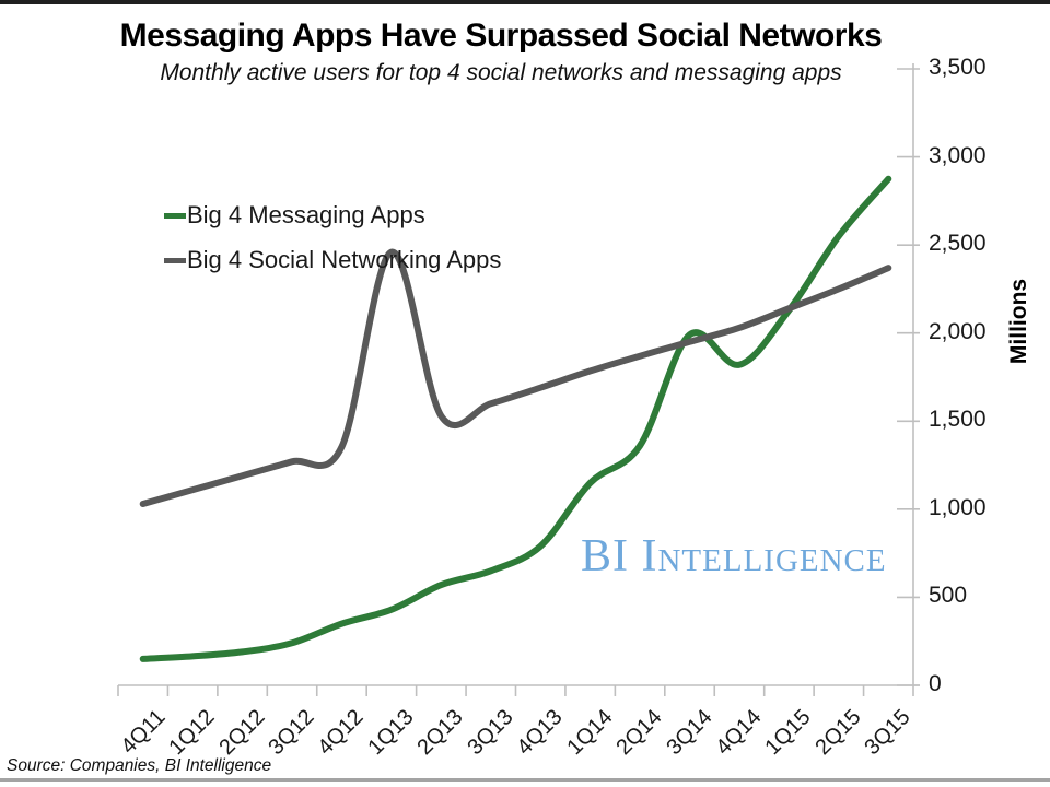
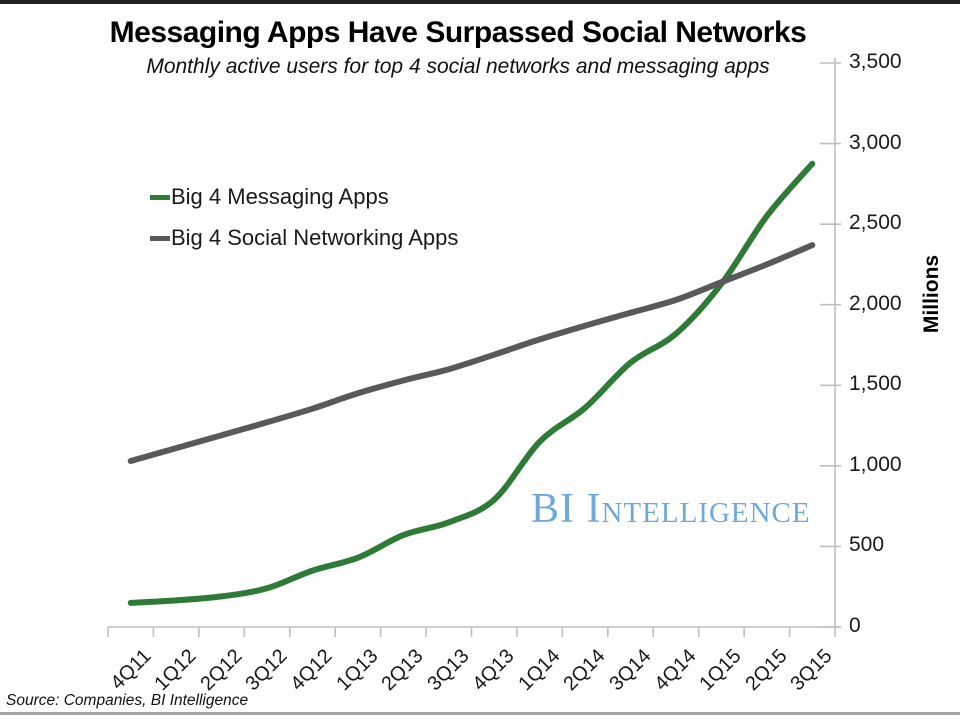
Big 4 Social Networking Apps/1Q13: 2460 -> 1450
Big 4 Messaging Apps/3Q14: 1990 -> 1640
